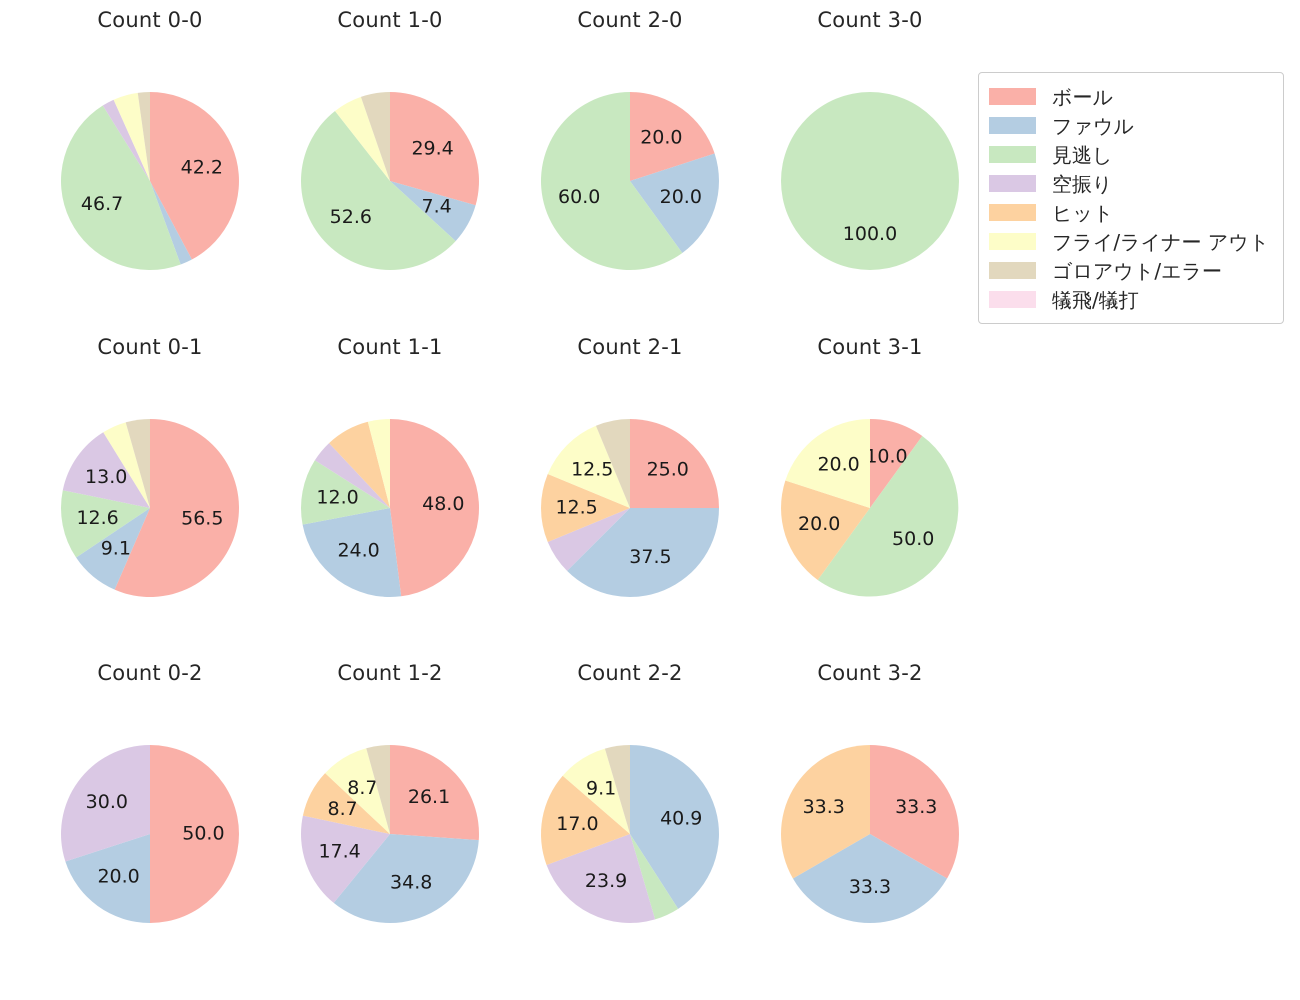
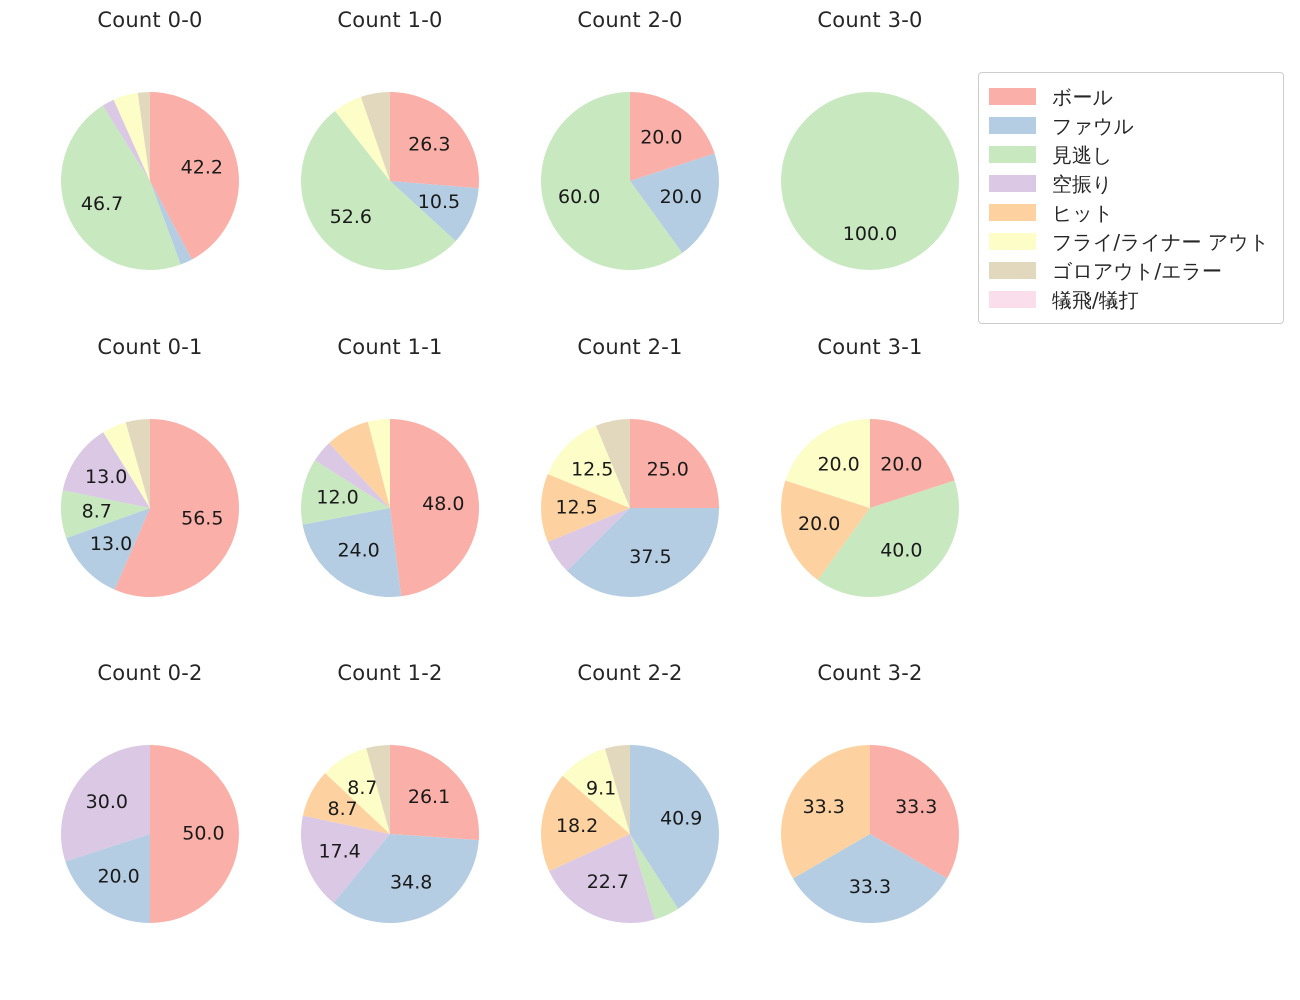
Count 1-0/ボール: 29.4 -> 26.3
Count 1-0/ファウル: 7.4 -> 10.5
Count 0-1/ファウル: 9.1 -> 13.0
Count 0-1/見逃し: 12.6 -> 8.7
Count 3-1/ボール: 10.0 -> 20.0
Count 3-1/見逃し: 50.0 -> 40.0
Count 2-2/空振り: 23.9 -> 22.7
Count 2-2/ヒット: 17.0 -> 18.2
